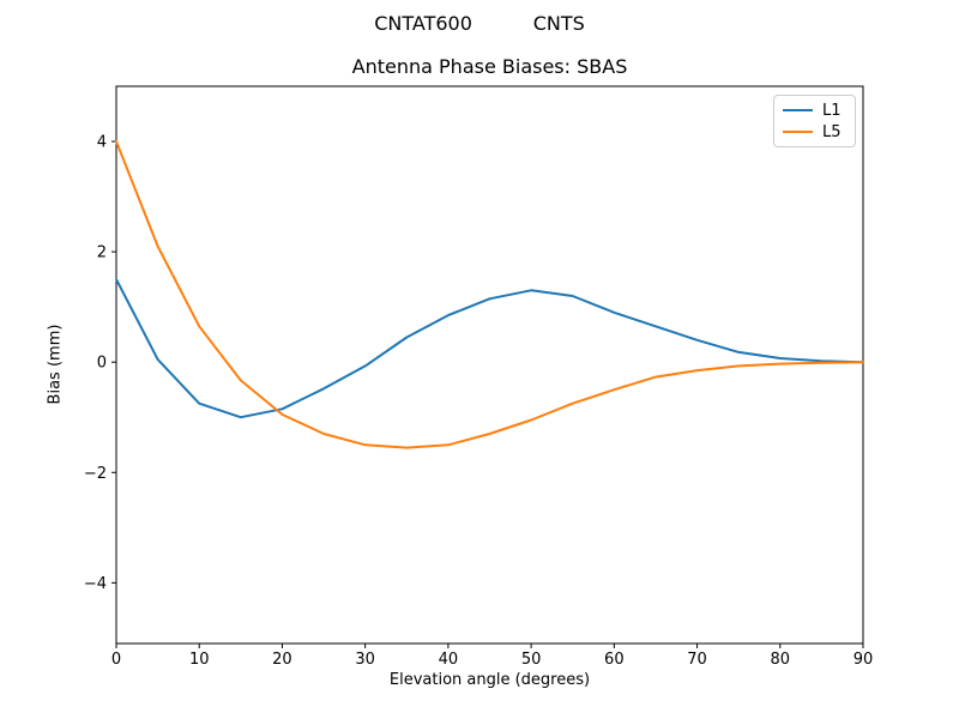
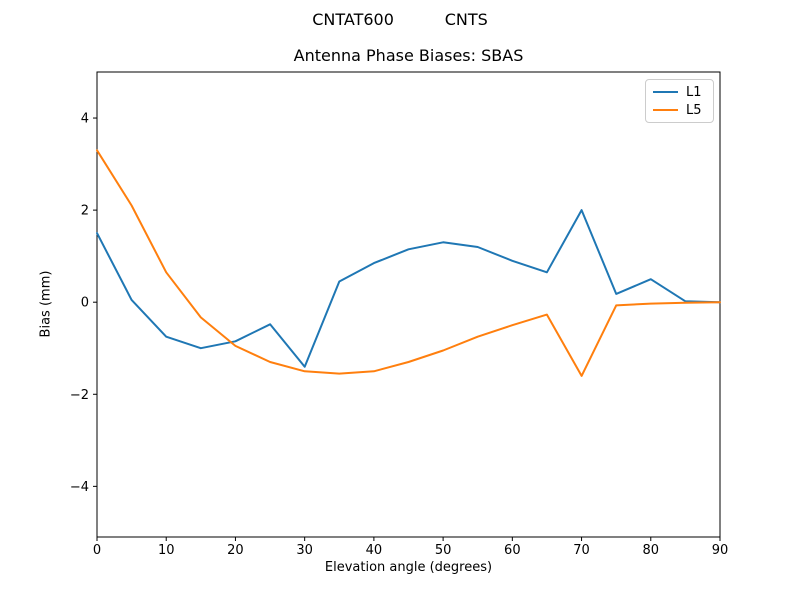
L5/0: 4.0 -> 3.3
L1/30: -0.1 -> -1.4
L1/70: 0.4 -> 2.0
L5/70: -0.1 -> -1.6
L1/80: 0.1 -> 0.5
